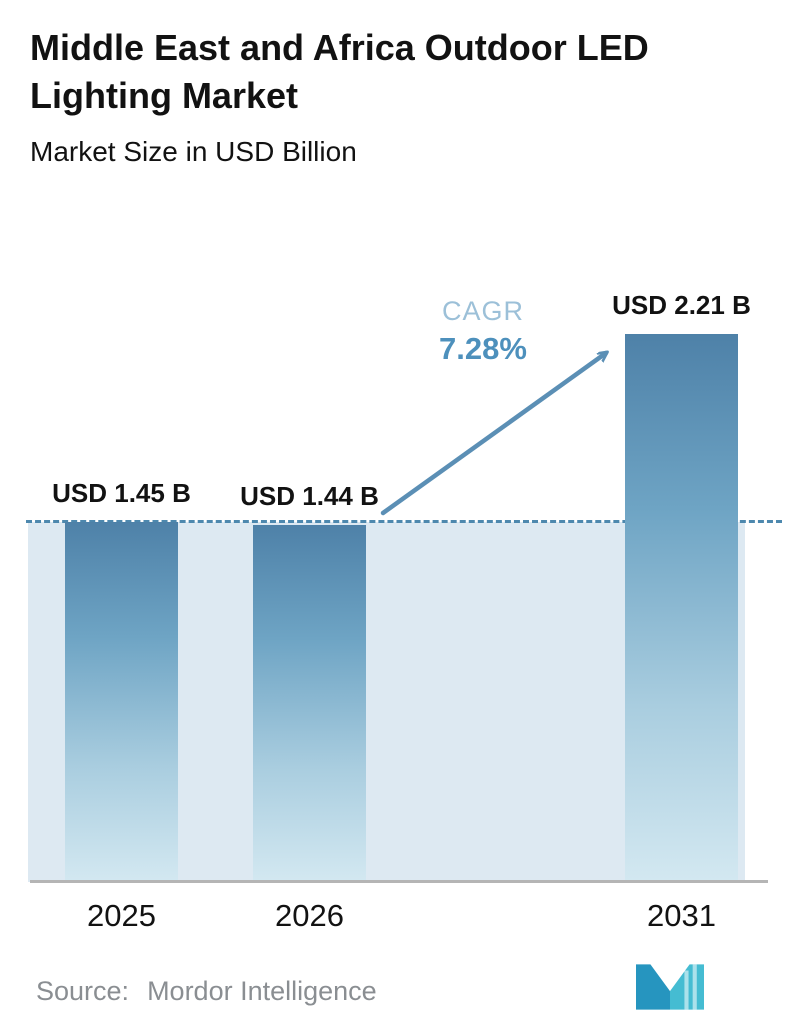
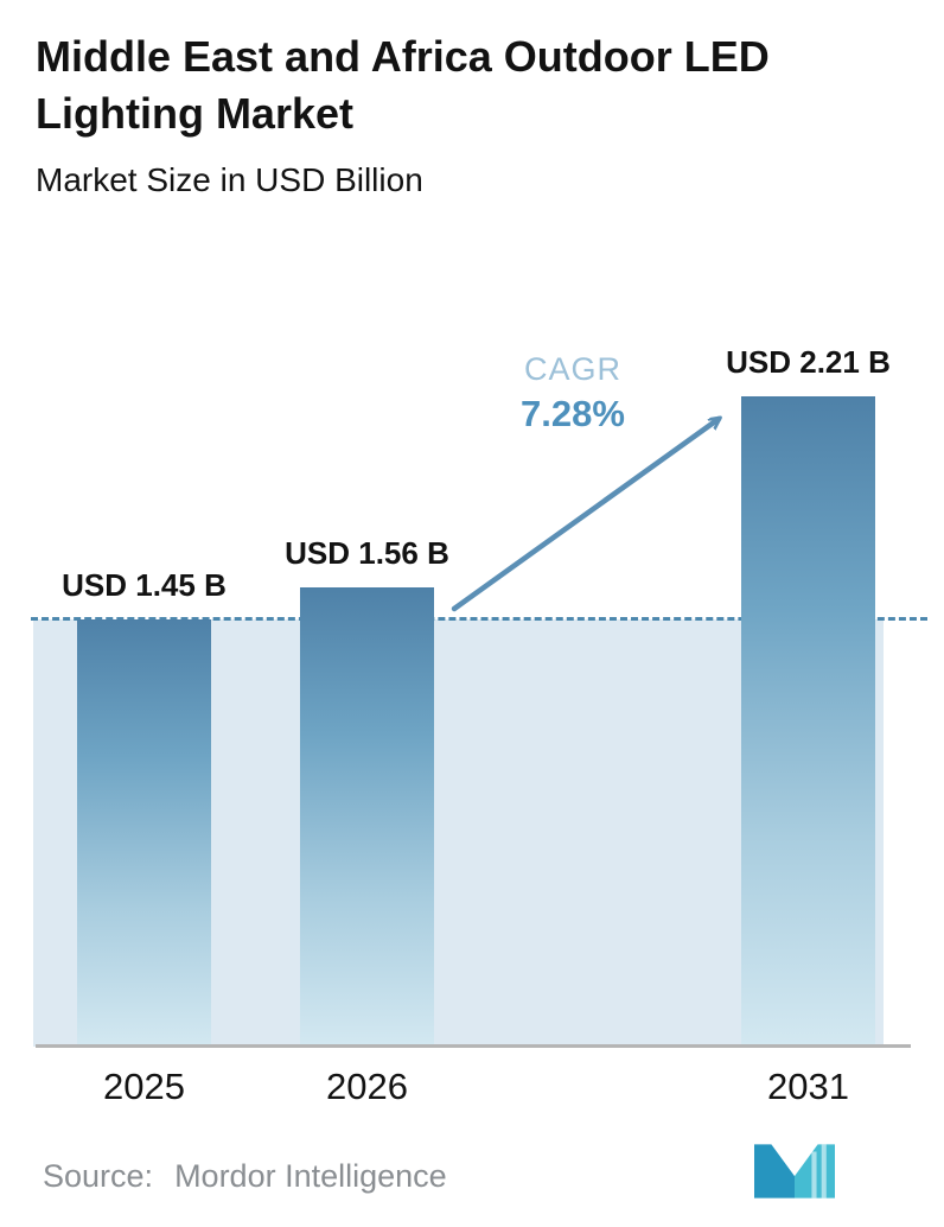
2026: 1.44 -> 1.56
